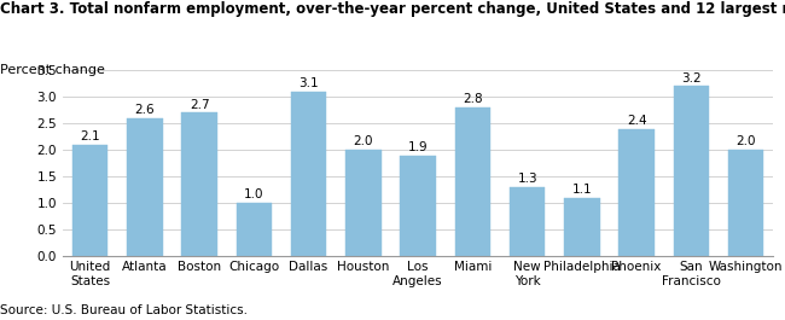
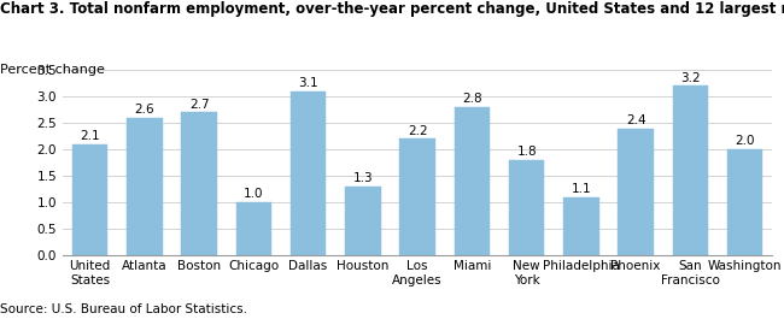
Houston: 2.0 -> 1.3
Los Angeles: 1.9 -> 2.2
New York: 1.3 -> 1.8
